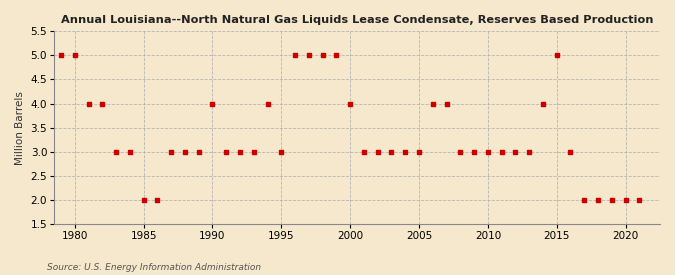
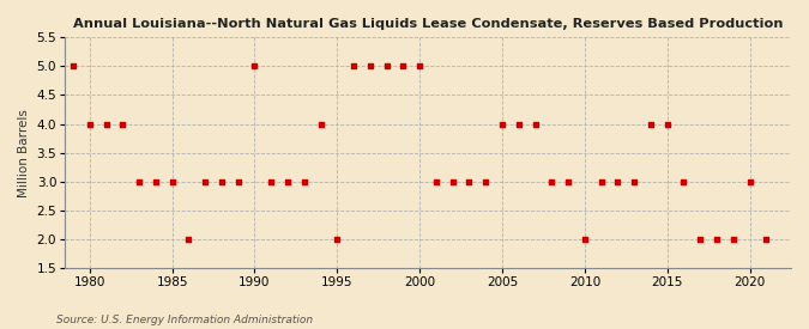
1980: 5 -> 4
1985: 2 -> 3
1990: 4 -> 5
1995: 3 -> 2
2000: 4 -> 5
2005: 3 -> 4
2010: 3 -> 2
2015: 5 -> 4
2020: 2 -> 3
